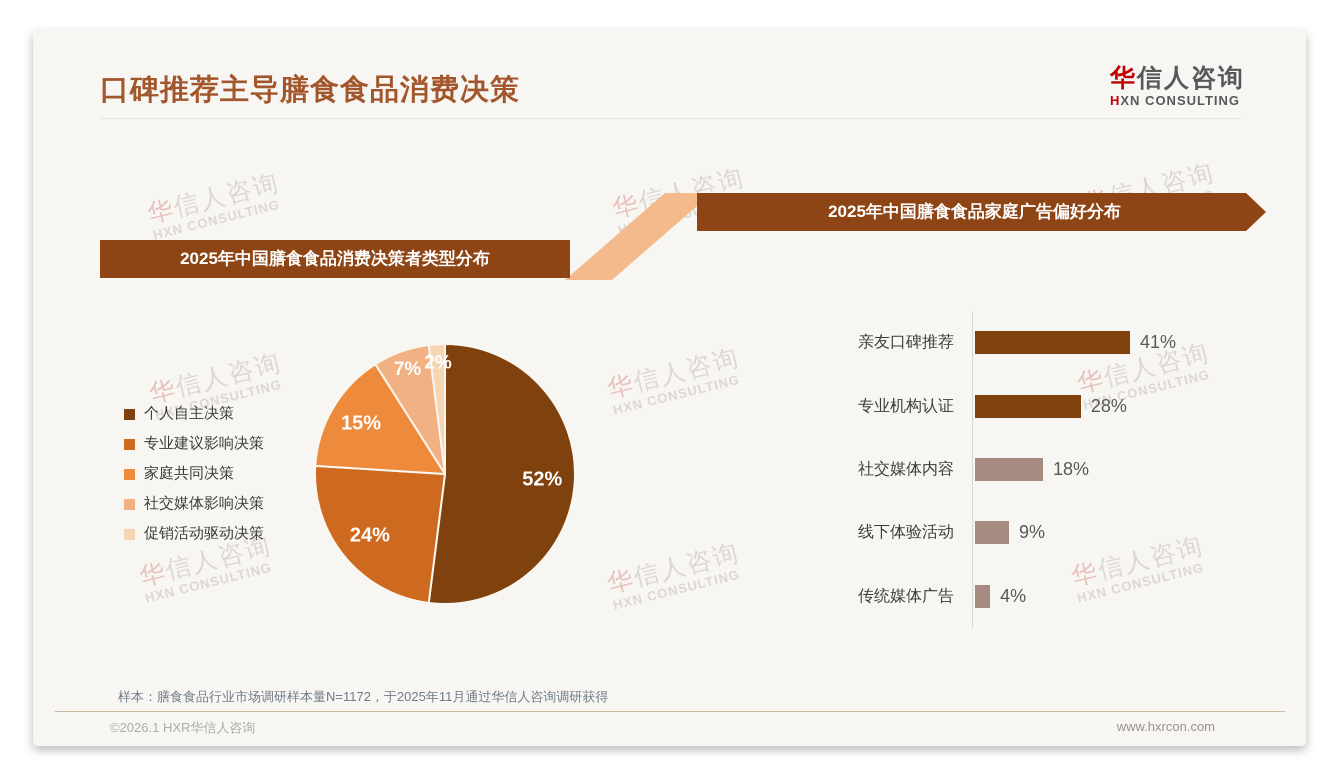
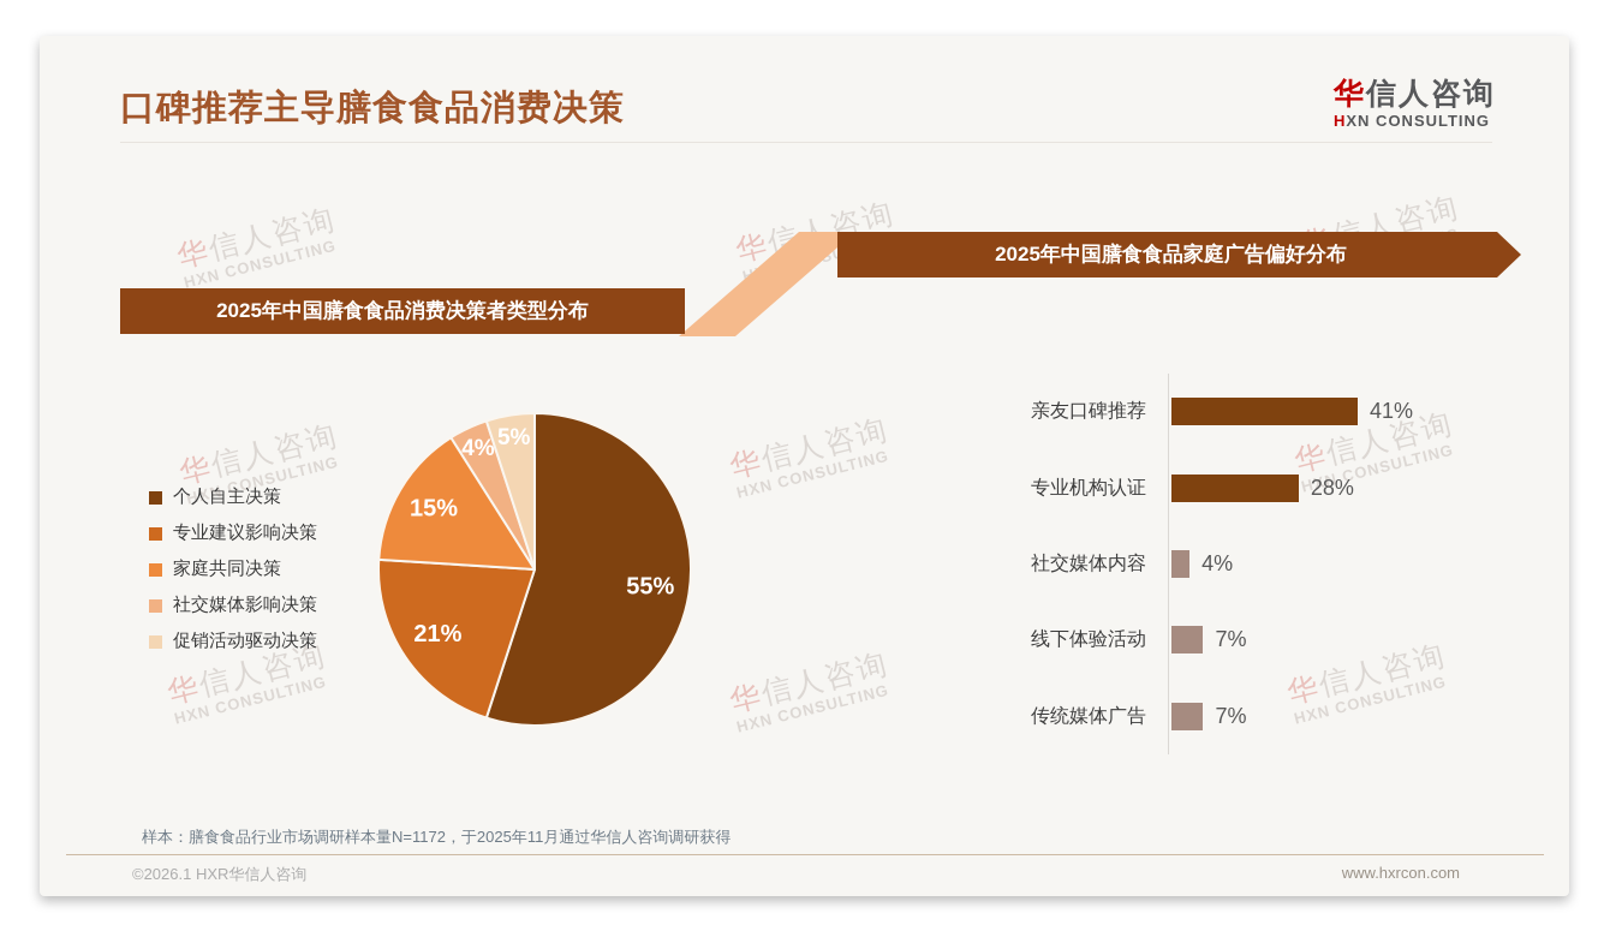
2025年中国膳食食品消费决策者类型分布/个人自主决策: 52% -> 55%
2025年中国膳食食品消费决策者类型分布/专业建议影响决策: 24% -> 21%
2025年中国膳食食品消费决策者类型分布/社交媒体影响决策: 7% -> 4%
2025年中国膳食食品消费决策者类型分布/促销活动驱动决策: 2% -> 5%
2025年中国膳食食品家庭广告偏好分布/社交媒体内容: 18% -> 4%
2025年中国膳食食品家庭广告偏好分布/线下体验活动: 9% -> 7%
2025年中国膳食食品家庭广告偏好分布/传统媒体广告: 4% -> 7%
